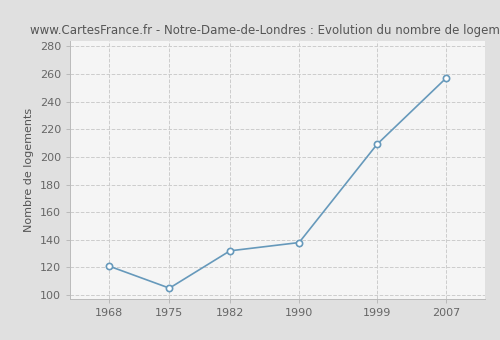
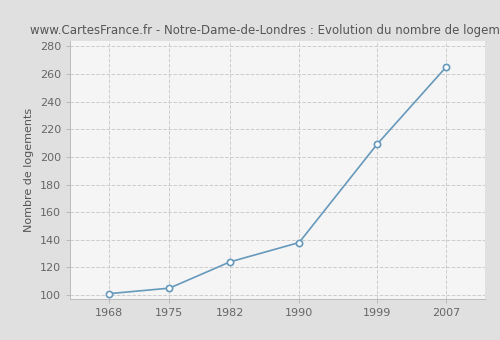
1968: 121 -> 101
1982: 132 -> 124
2007: 257 -> 265
